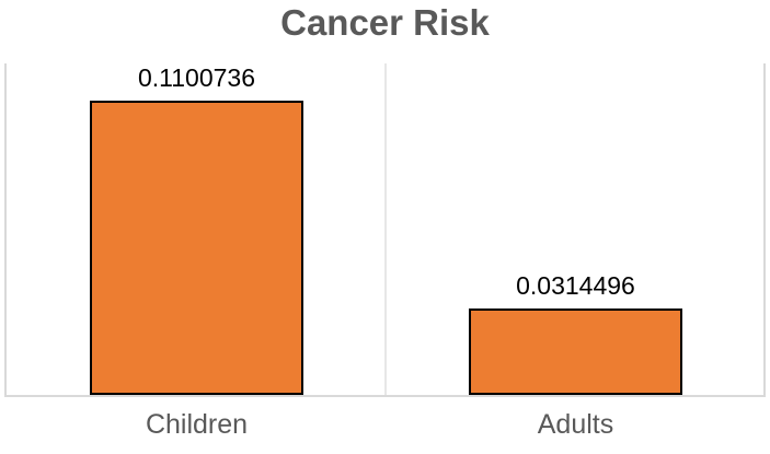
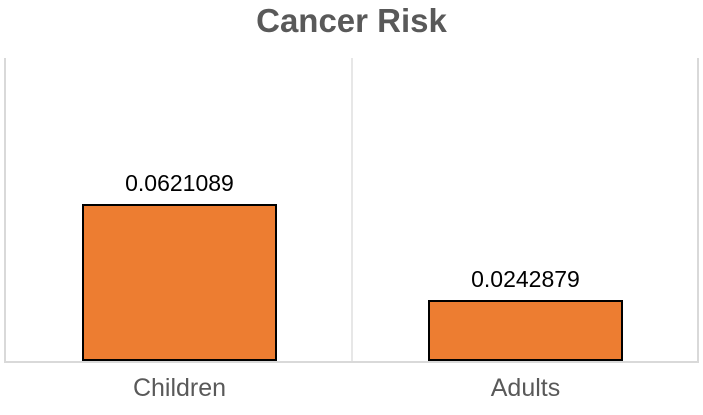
Children: 0.1100736 -> 0.0621089
Adults: 0.0314496 -> 0.0242879
